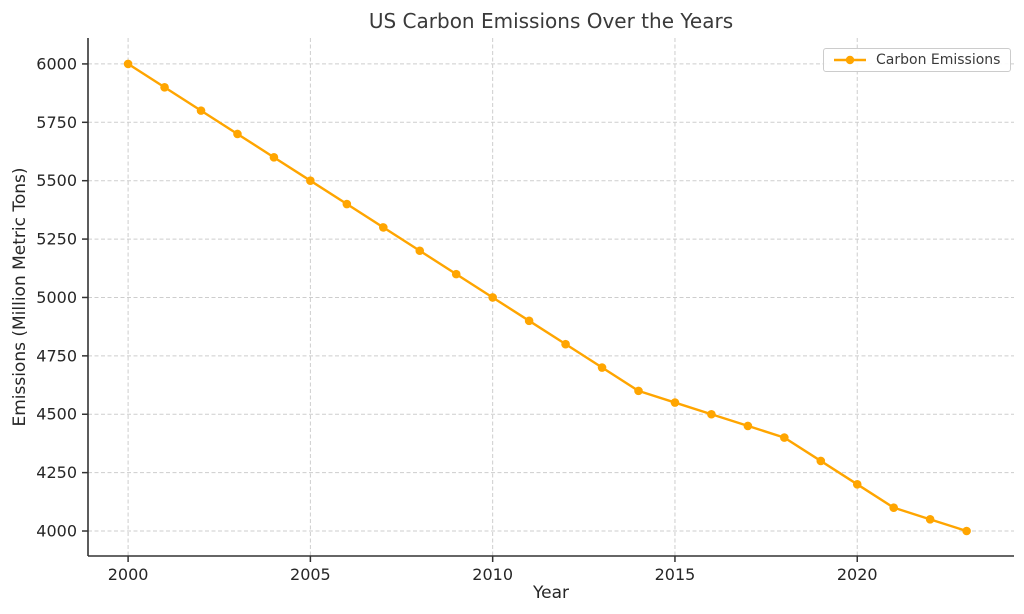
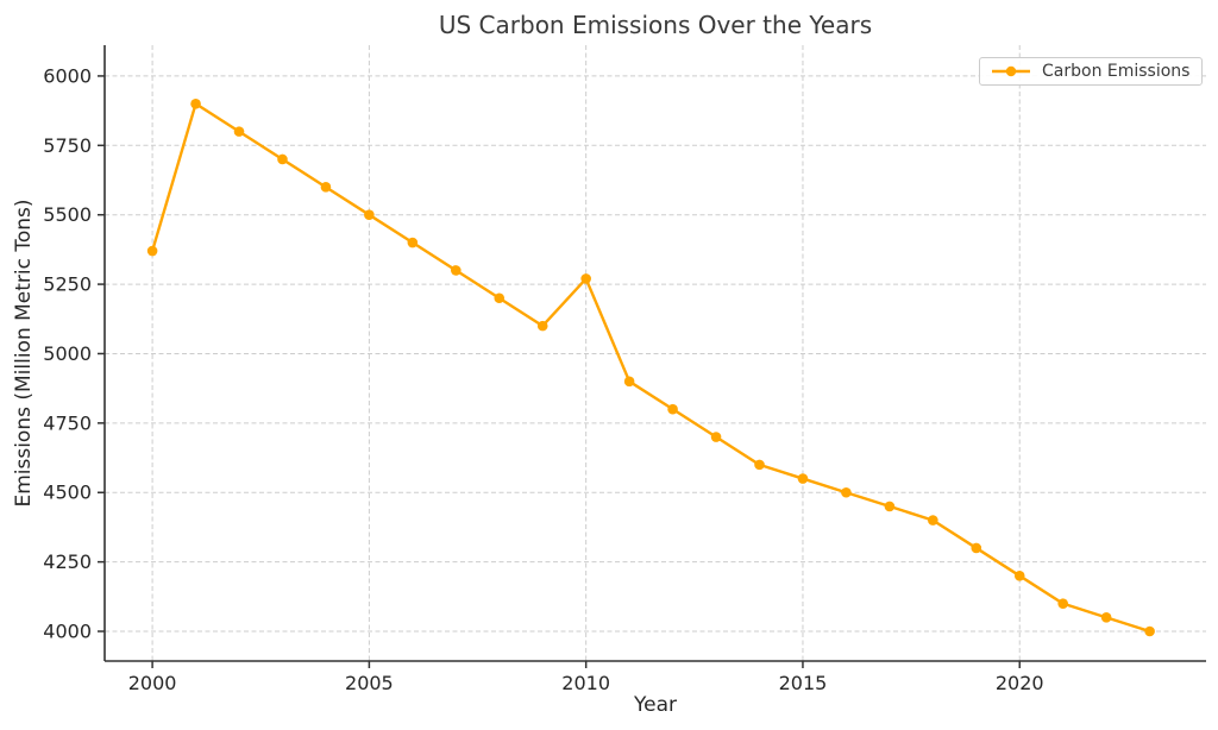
2000: 6000 -> 5370
2010: 5000 -> 5270
